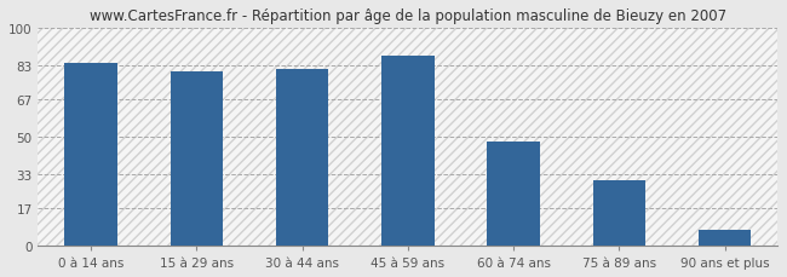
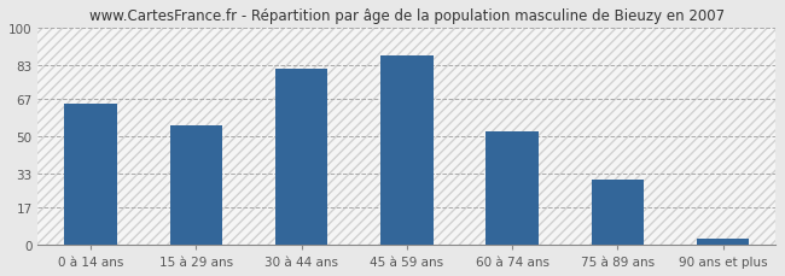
0 à 14 ans: 84 -> 65
15 à 29 ans: 80 -> 55
60 à 74 ans: 48 -> 52
90 ans et plus: 7 -> 3
